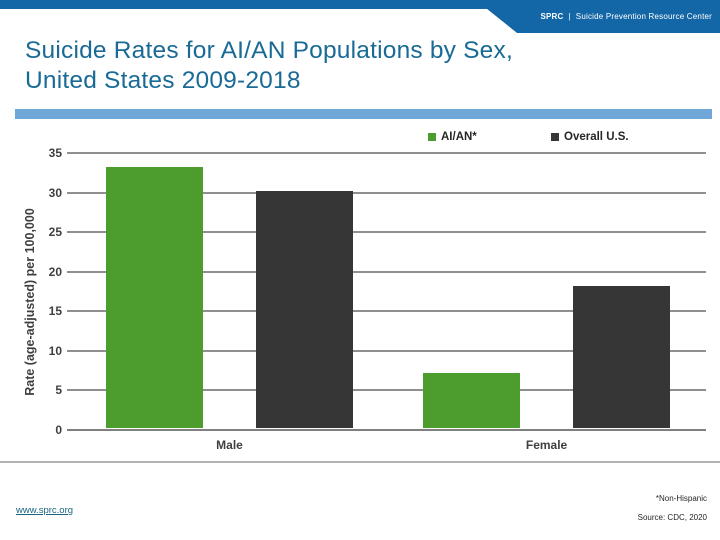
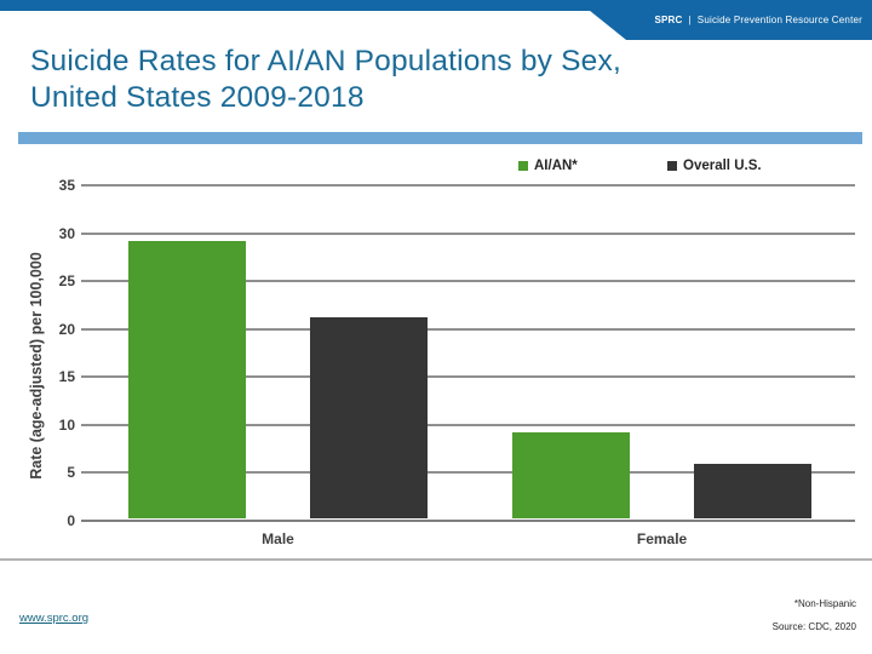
AI/AN*/Male: 33 -> 29
Overall U.S./Male: 30 -> 21
AI/AN*/Female: 7 -> 9
Overall U.S./Female: 18 -> 6
